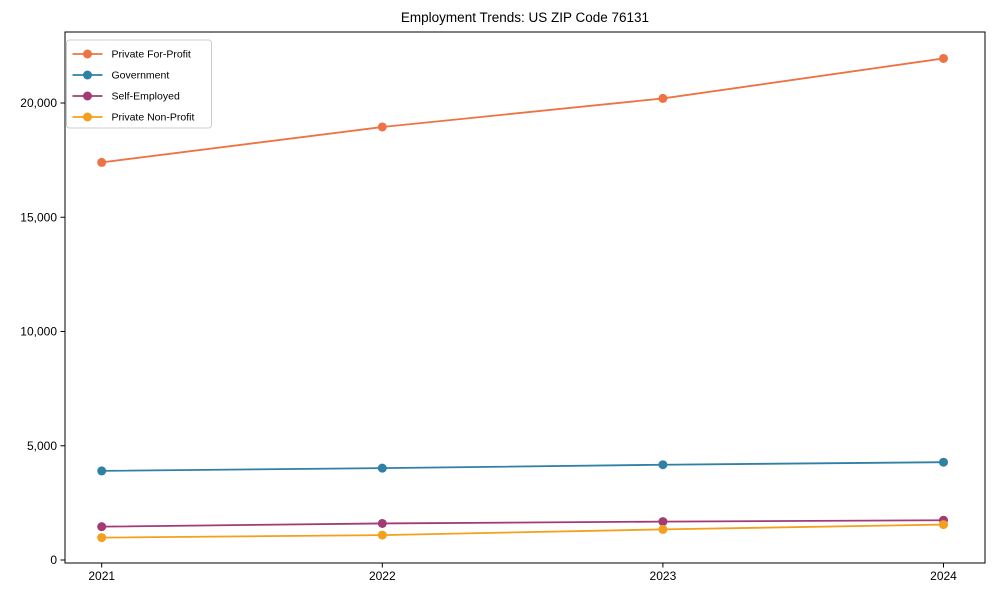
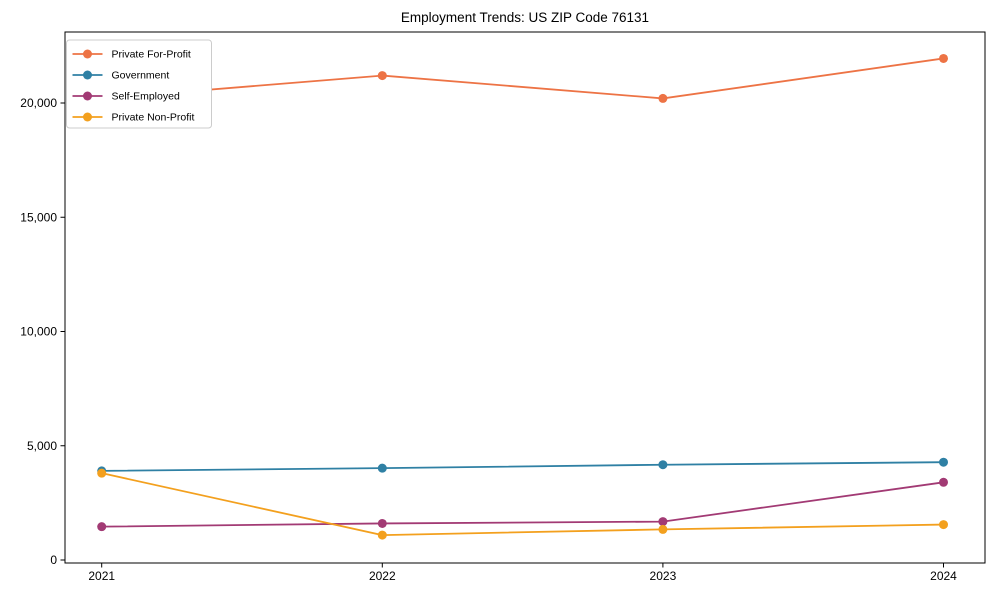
Private For-Profit/2021: 17400 -> 20200
Private Non-Profit/2021: 1000 -> 3800
Private For-Profit/2022: 19000 -> 21200
Self-Employed/2024: 1700 -> 3400
